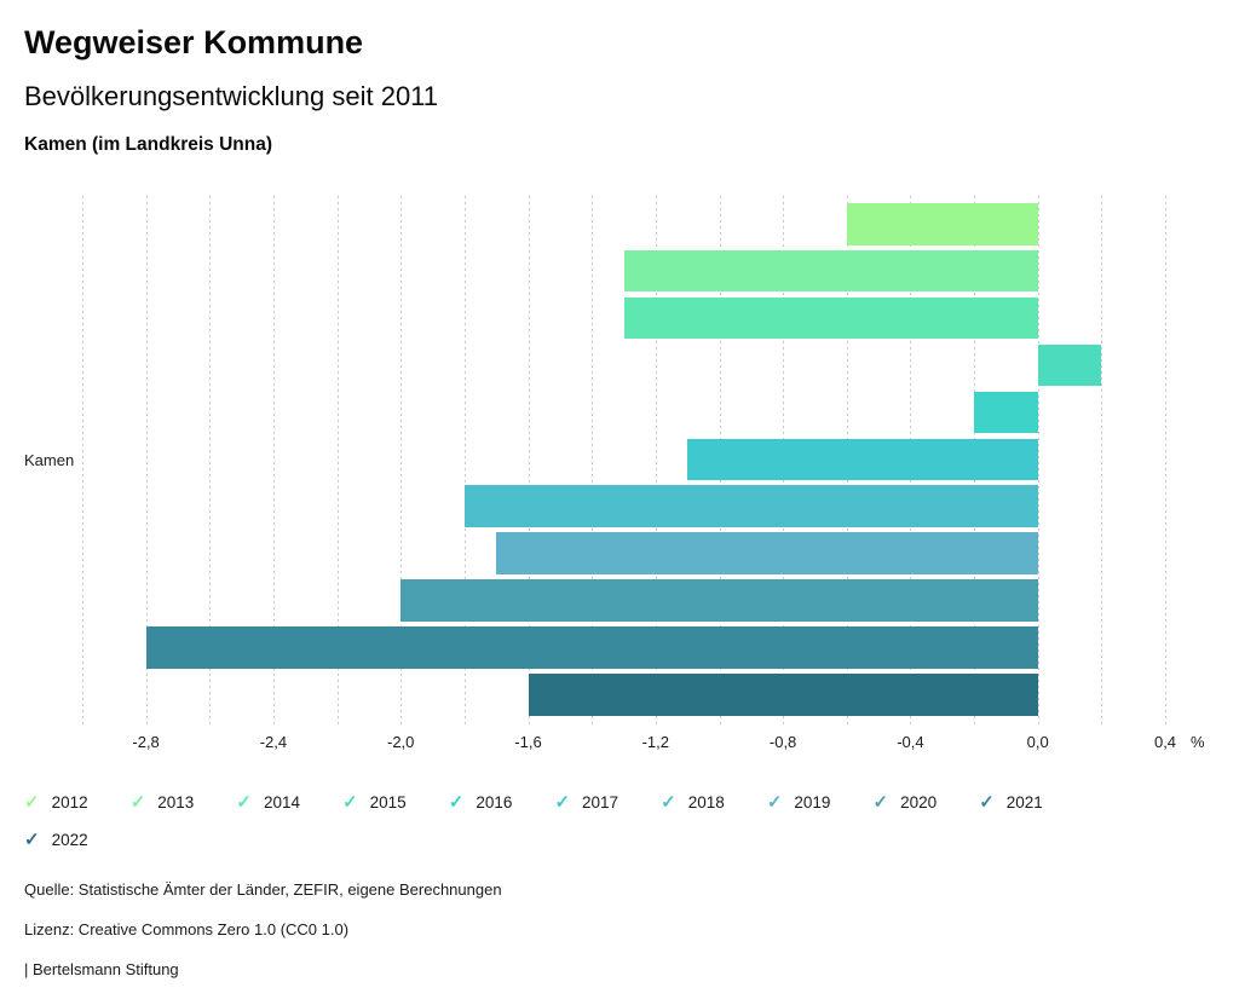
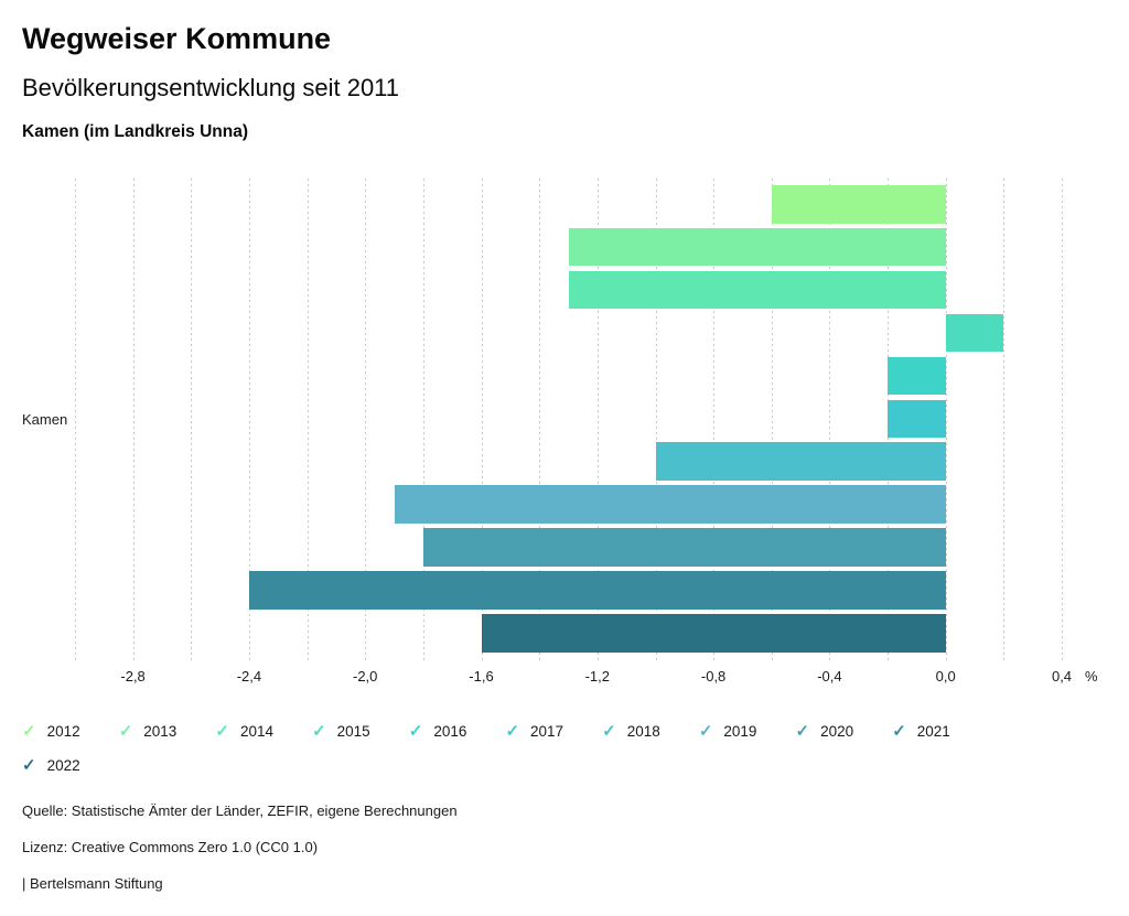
2017: -1,1 -> -0,2
2018: -1,8 -> -1,0
2019: -1,7 -> -1,9
2020: -2,0 -> -1,8
2021: -2,8 -> -2,4
